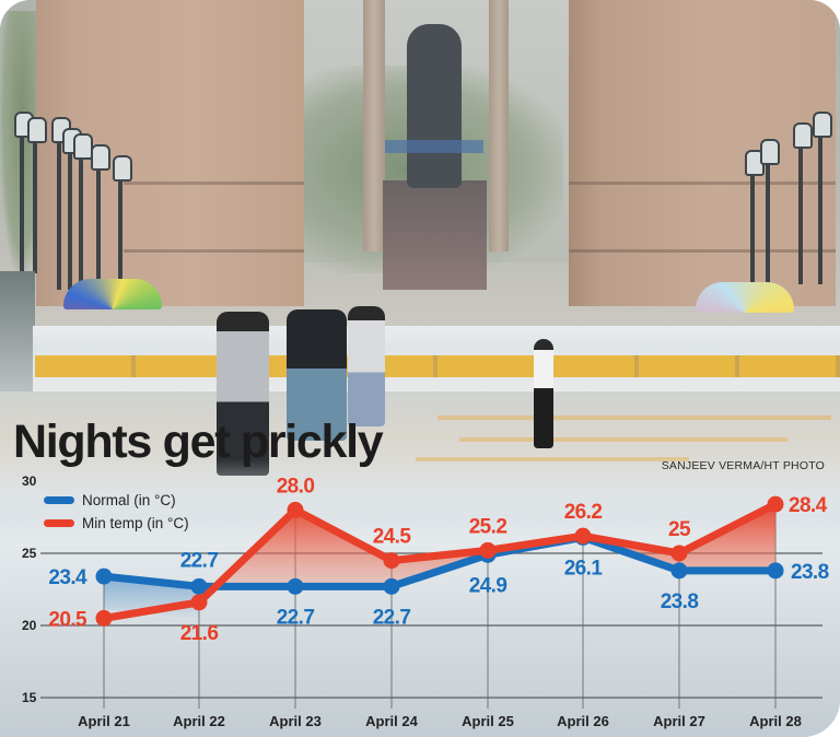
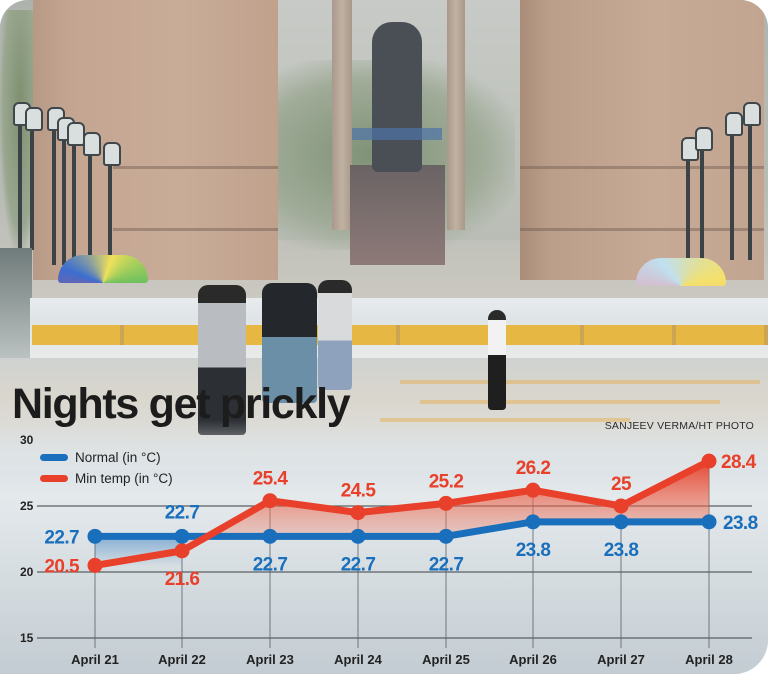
Normal (in °C)/April 21: 23.4 -> 22.7
Min temp (in °C)/April 23: 28.0 -> 25.4
Normal (in °C)/April 25: 24.9 -> 22.7
Normal (in °C)/April 26: 26.1 -> 23.8
